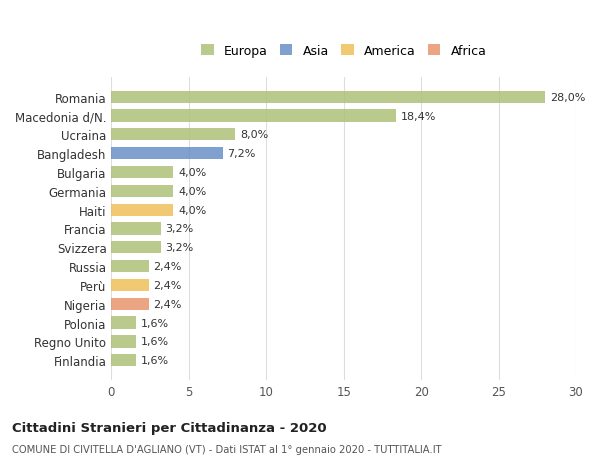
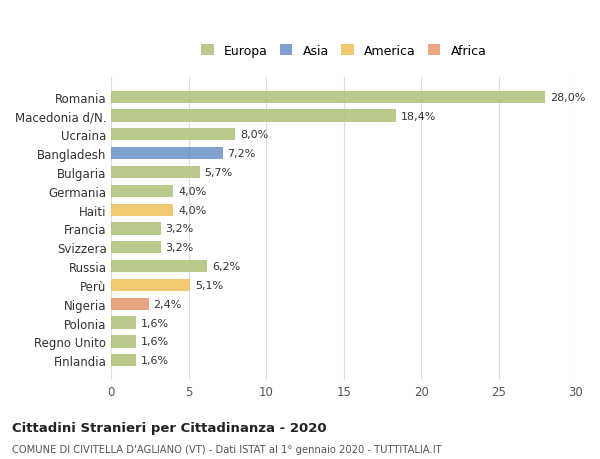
Bulgaria: 4,0% -> 5,7%
Russia: 2,4% -> 6,2%
Perù: 2,4% -> 5,1%
